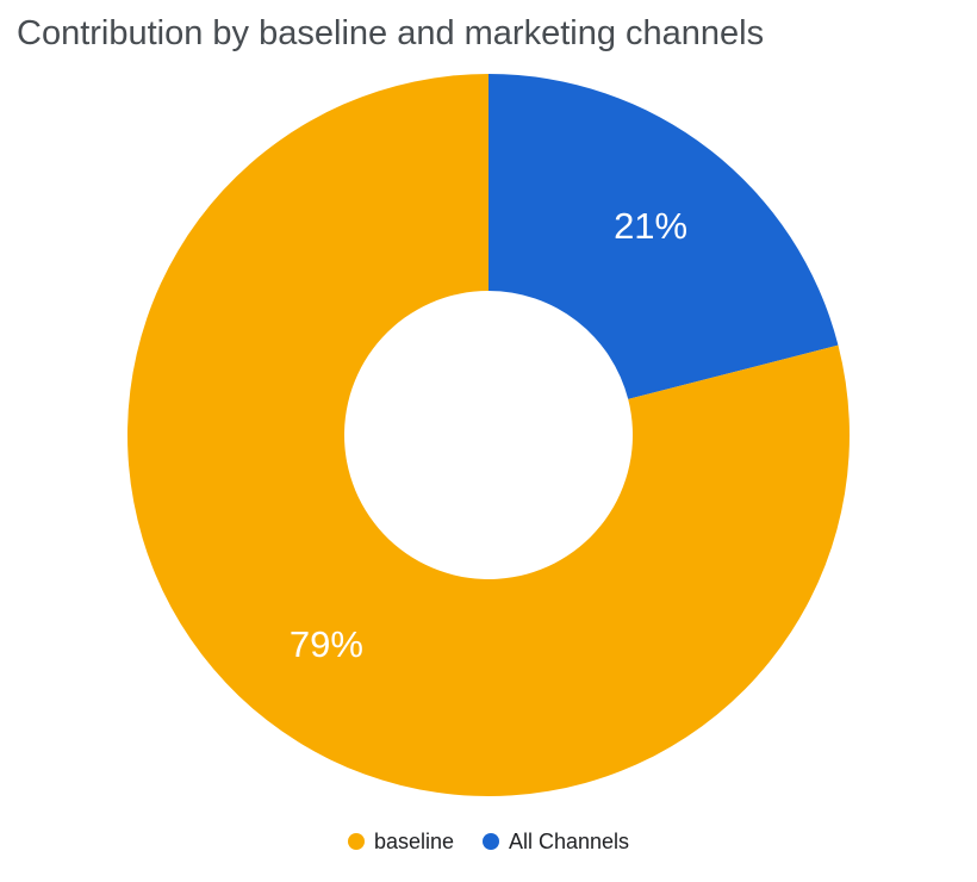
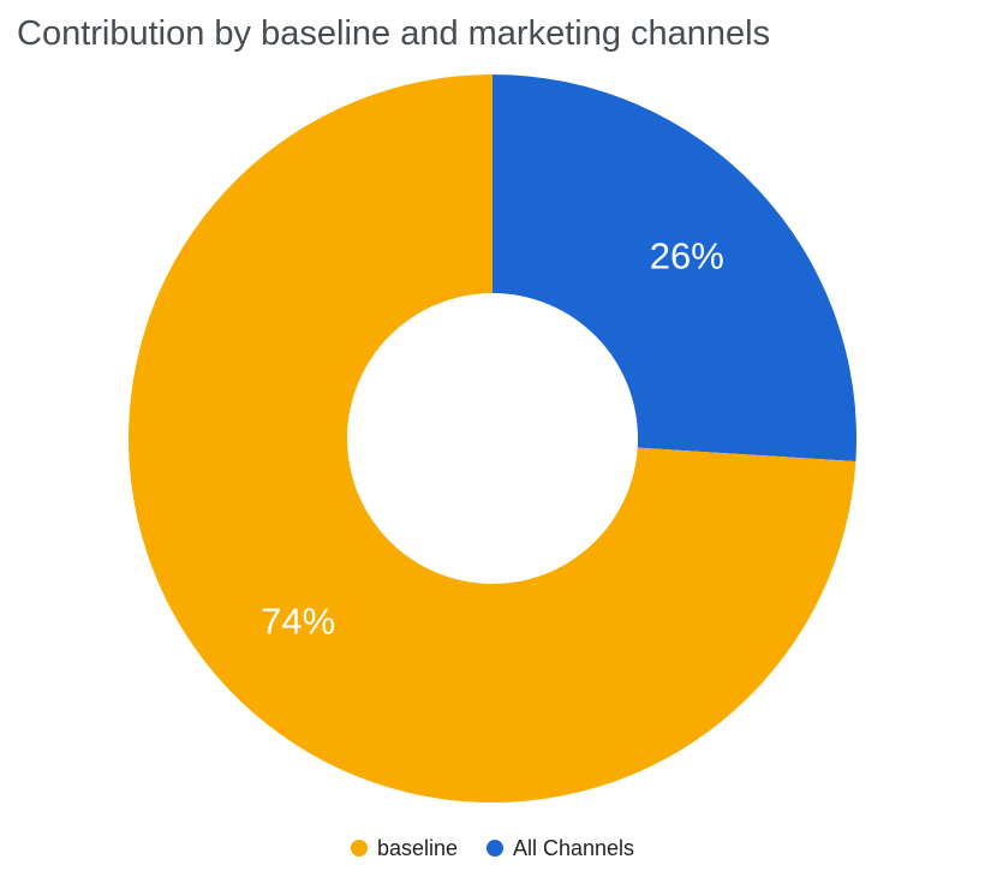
All Channels: 21% -> 26%
baseline: 79% -> 74%
